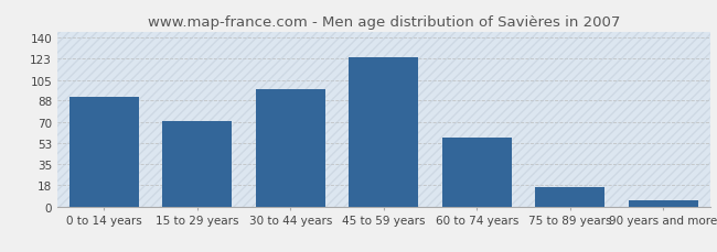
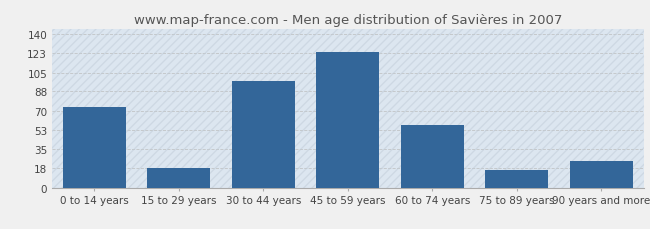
0 to 14 years: 91 -> 74
15 to 29 years: 71 -> 18
90 years and more: 5 -> 24
